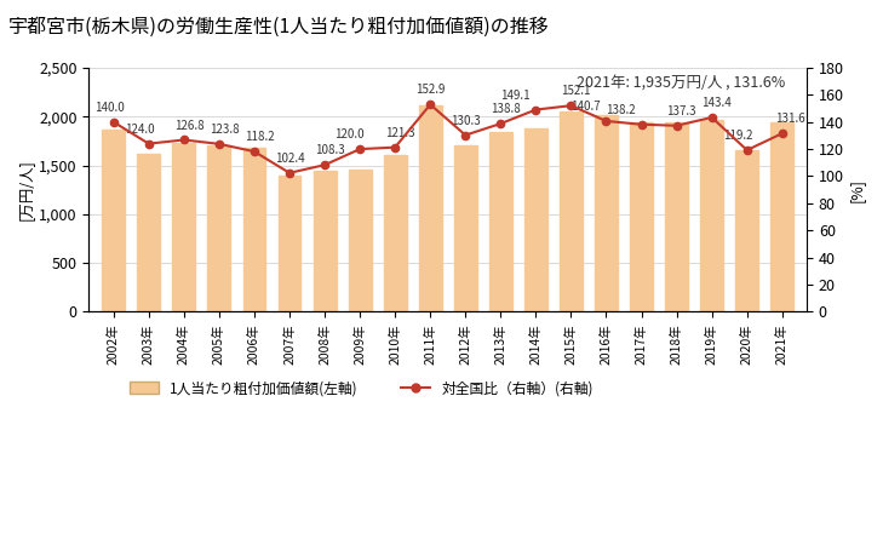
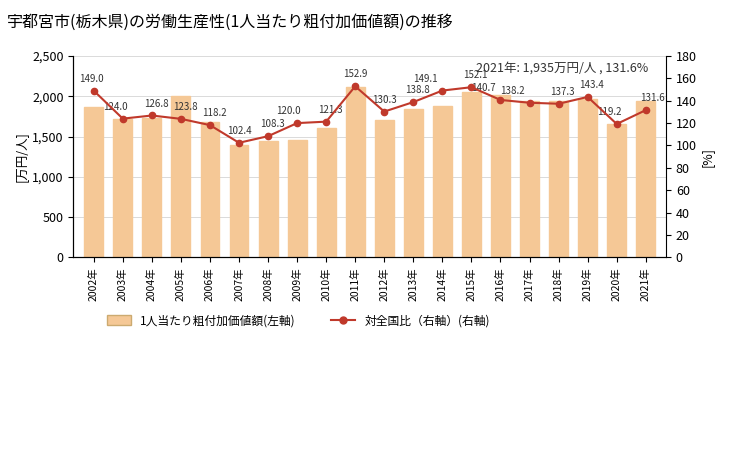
対全国比（右軸）(右軸)/2002年: 140.0 -> 149.0
1人当たり粗付加価値額(左軸)/2003年: 1,620 -> 1,720
1人当たり粗付加価値額(左軸)/2005年: 1,710 -> 2,000
